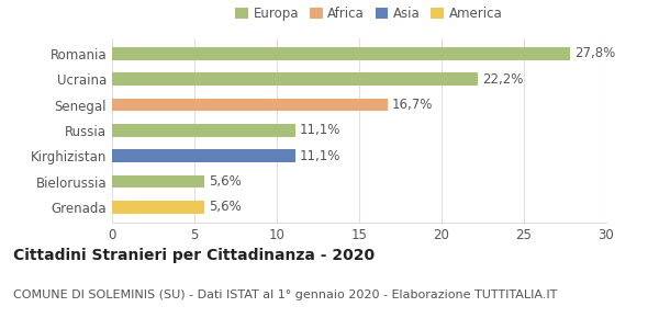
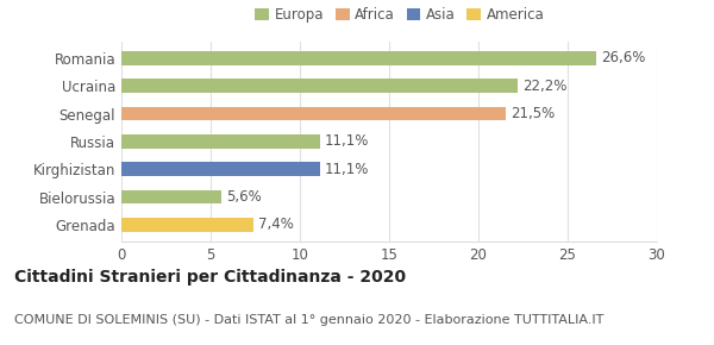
Romania: 27,8% -> 26,6%
Senegal: 16,7% -> 21,5%
Grenada: 5,6% -> 7,4%
